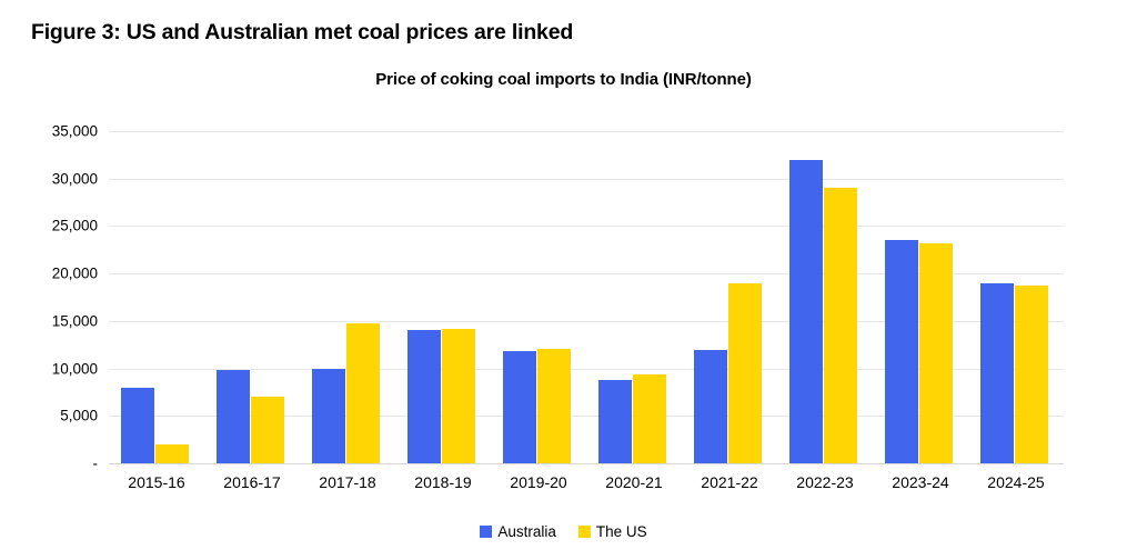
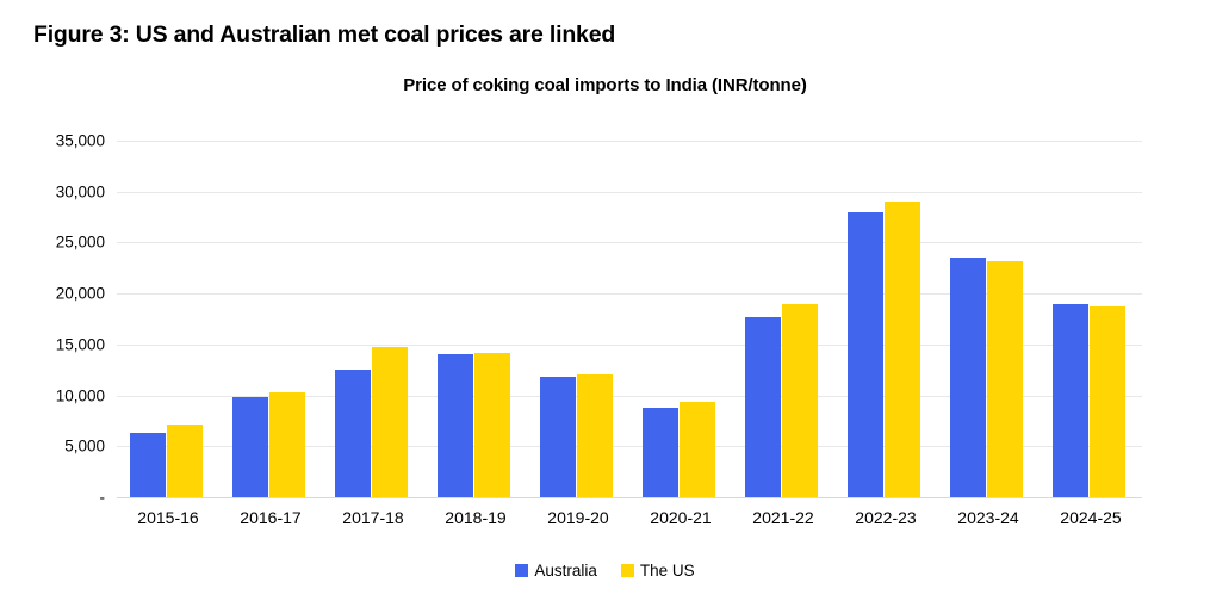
Australia/2015-16: 8000 -> 6000
The US/2015-16: 2000 -> 7000
The US/2016-17: 7000 -> 10000
Australia/2017-18: 10000 -> 12000
Australia/2021-22: 12000 -> 18000
Australia/2022-23: 32000 -> 28000
